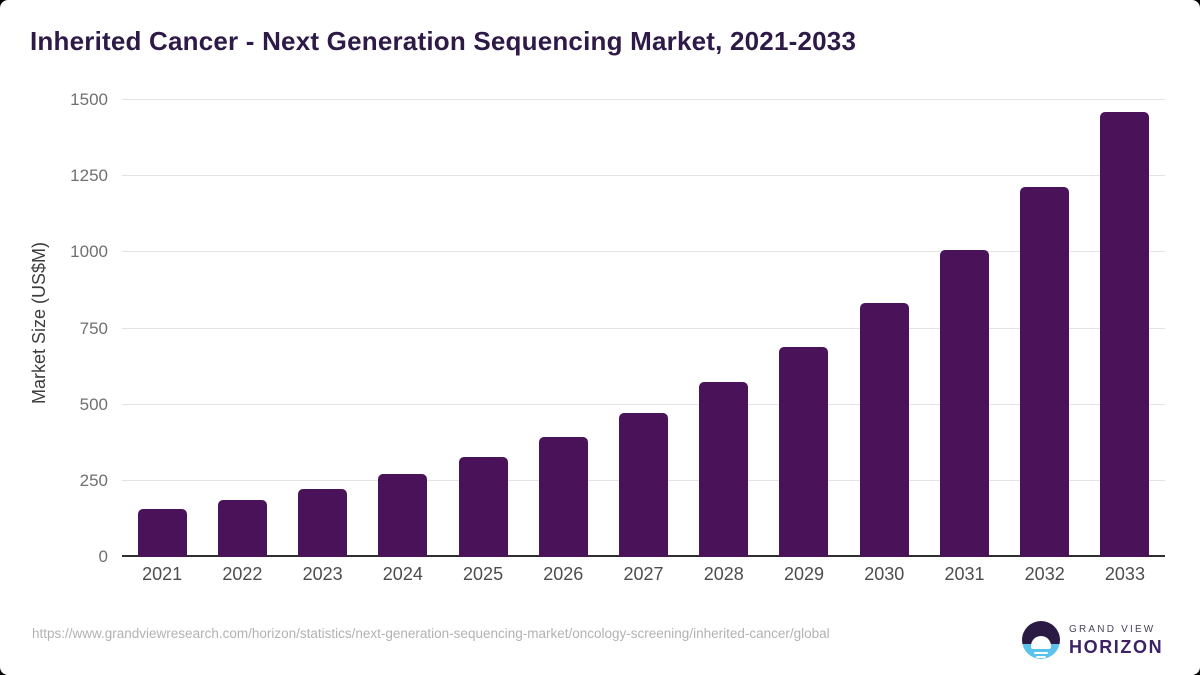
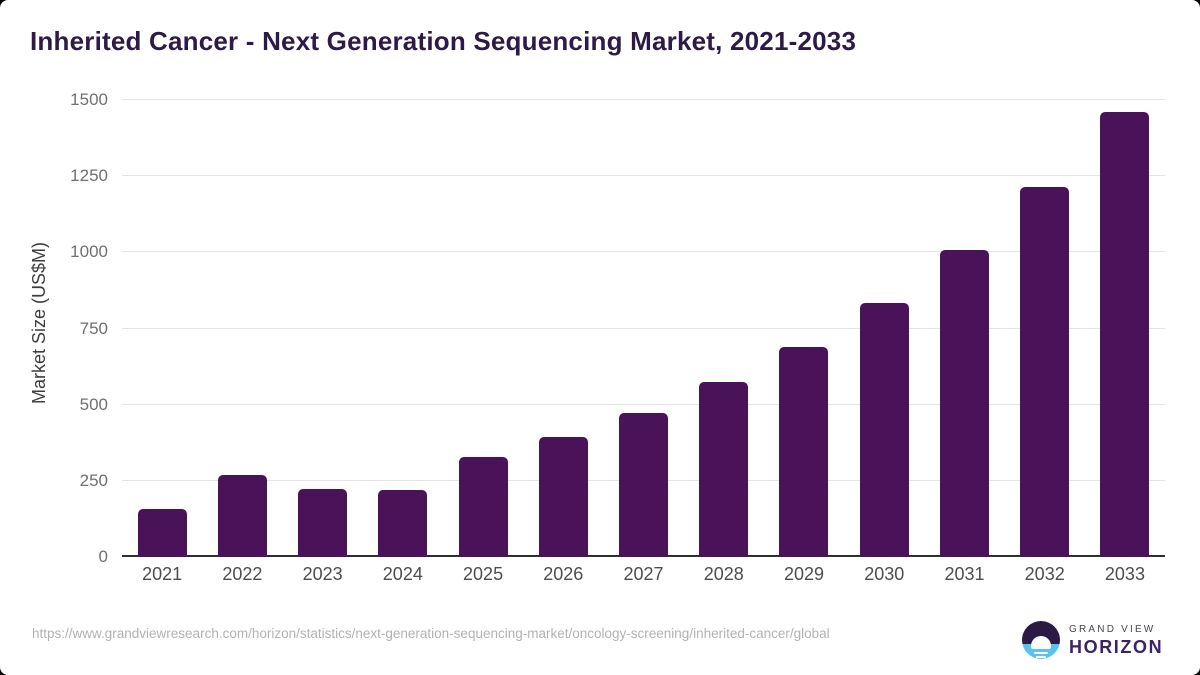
2022: 190 -> 270
2024: 270 -> 220
